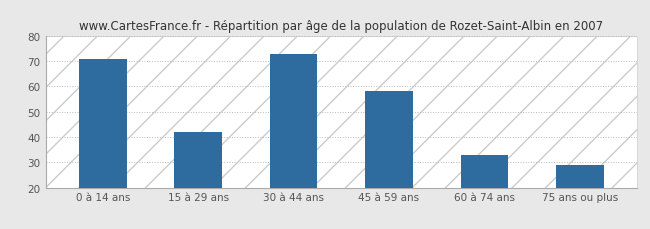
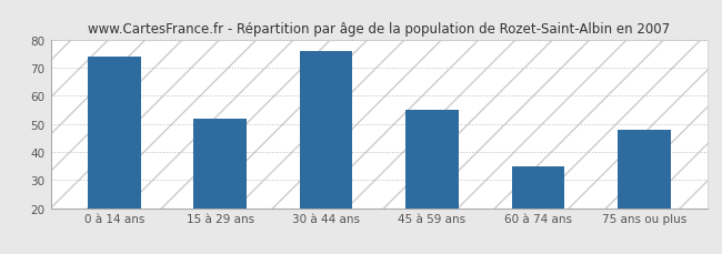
0 à 14 ans: 71 -> 74
15 à 29 ans: 42 -> 52
30 à 44 ans: 73 -> 76
45 à 59 ans: 58 -> 55
60 à 74 ans: 33 -> 35
75 ans ou plus: 29 -> 48
